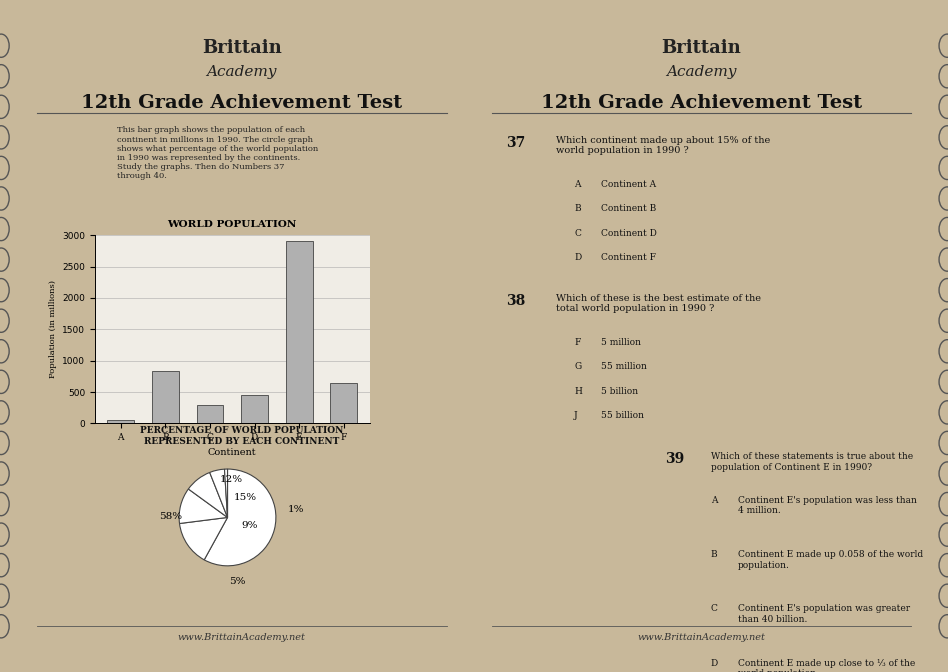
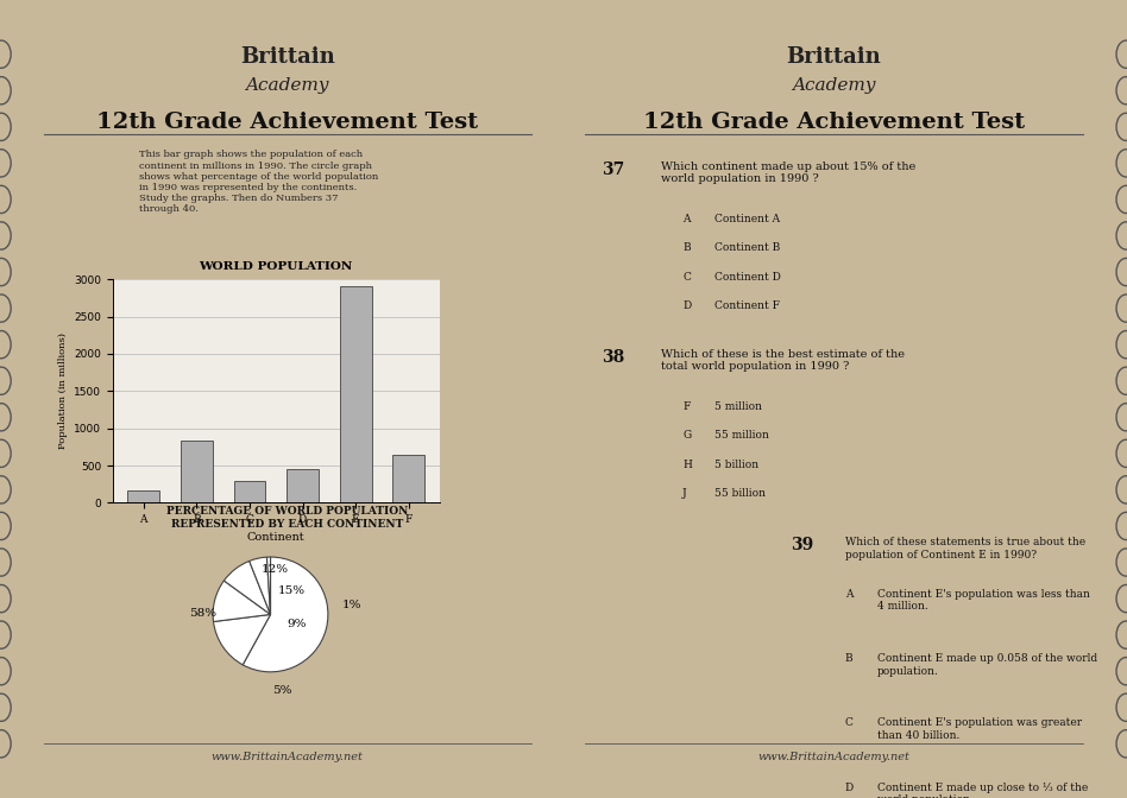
A: 50 -> 160
